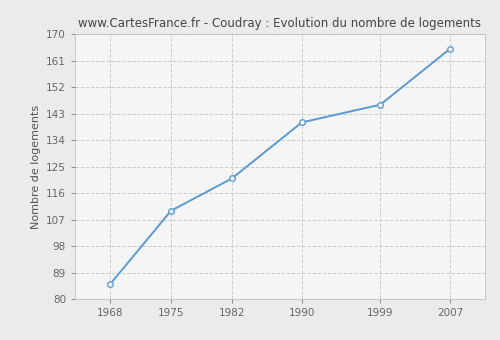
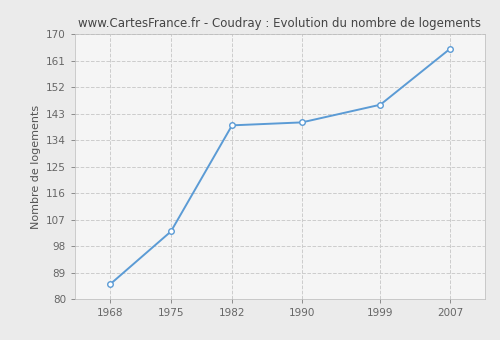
1975: 110 -> 103
1982: 121 -> 139
